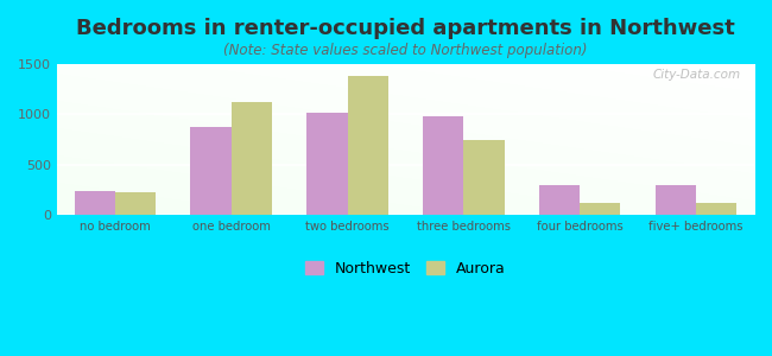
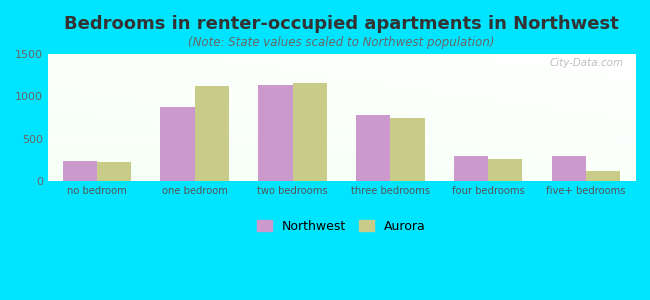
Northwest/two bedrooms: 1020 -> 1130
Aurora/two bedrooms: 1380 -> 1160
Northwest/three bedrooms: 980 -> 780
Aurora/four bedrooms: 120 -> 260
